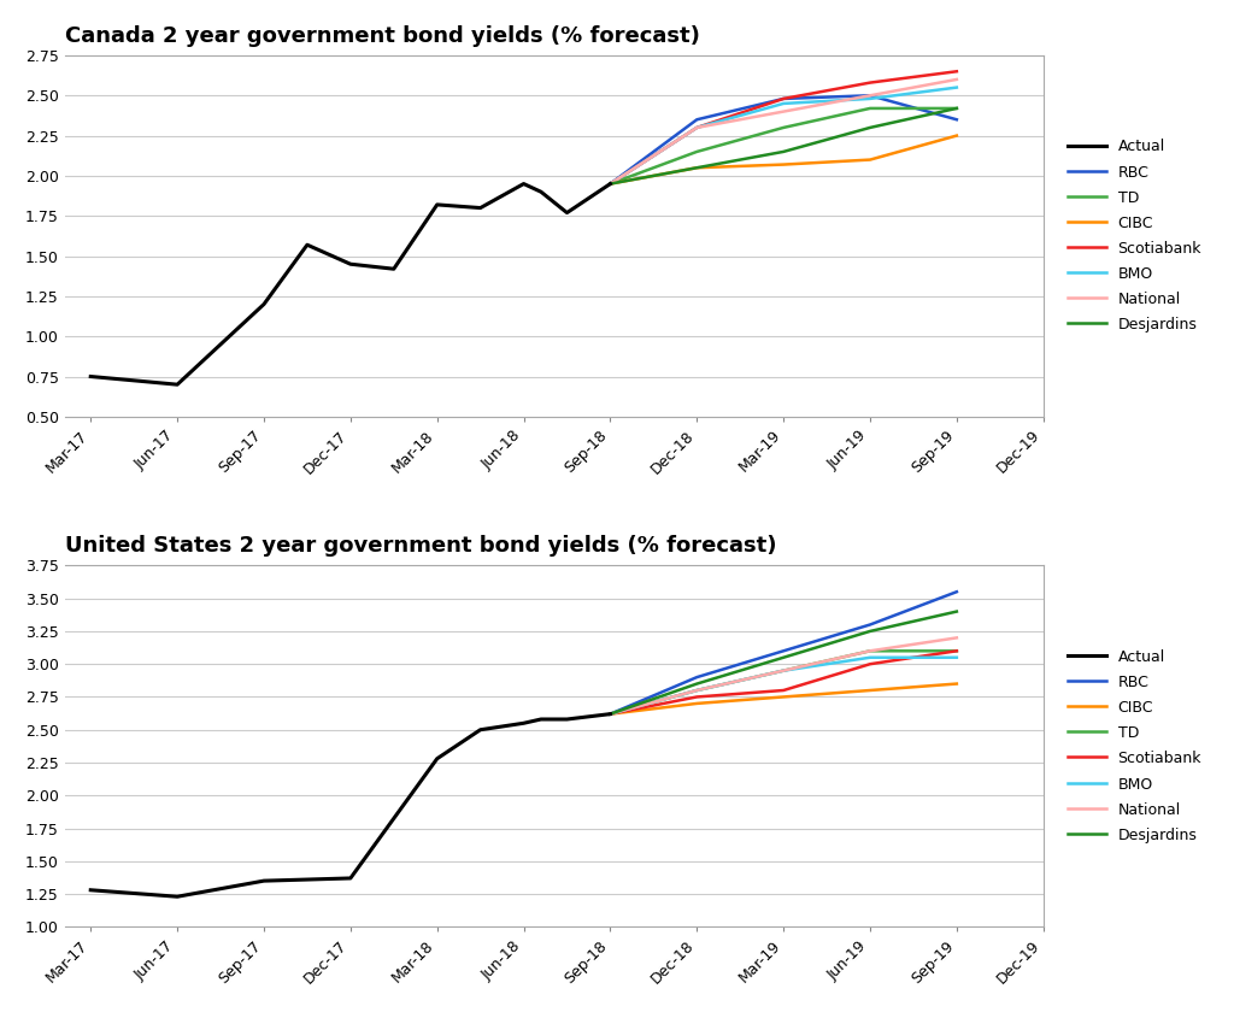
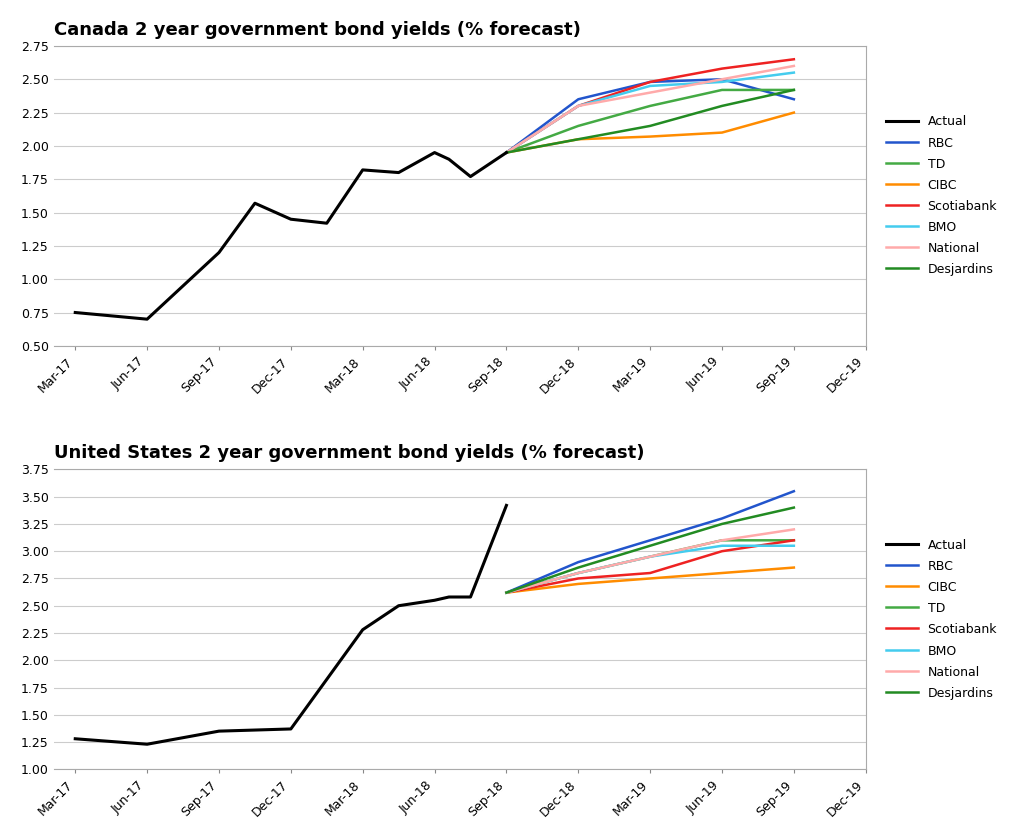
United States 2 year government bond yields (% forecast)/Actual/Sep-18: 2.62 -> 3.42
